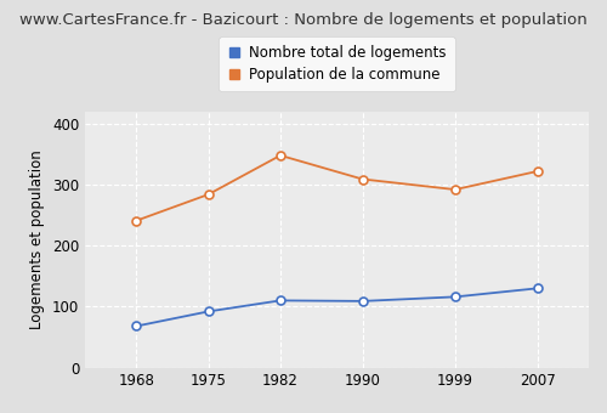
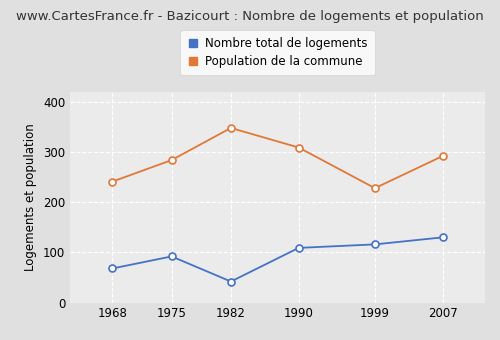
Nombre total de logements/1982: 110 -> 42
Population de la commune/1999: 292 -> 228
Population de la commune/2007: 322 -> 292
